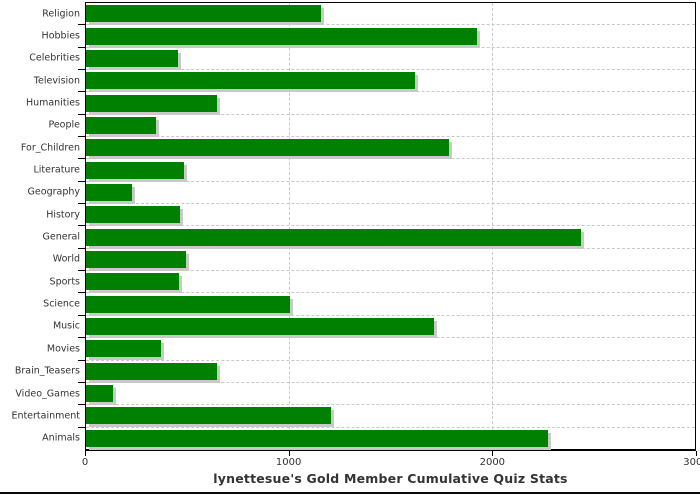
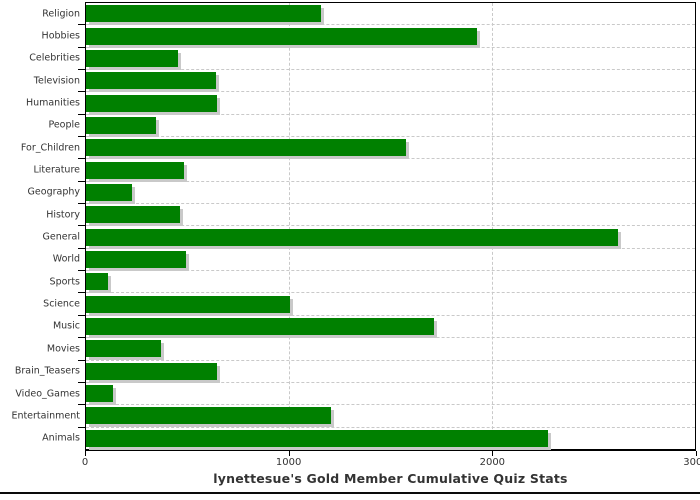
Television: 1620 -> 640
For_Children: 1790 -> 1580
General: 2440 -> 2620
Sports: 460 -> 110
